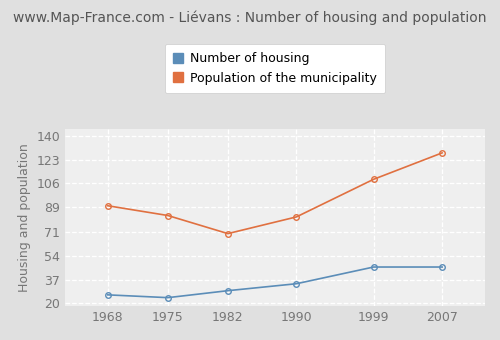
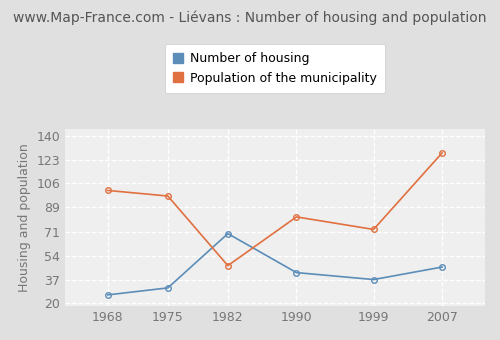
Population of the municipality/1968: 90 -> 101
Number of housing/1975: 24 -> 31
Population of the municipality/1975: 83 -> 97
Number of housing/1982: 29 -> 70
Population of the municipality/1982: 70 -> 47
Number of housing/1990: 34 -> 42
Number of housing/1999: 46 -> 37
Population of the municipality/1999: 109 -> 73
